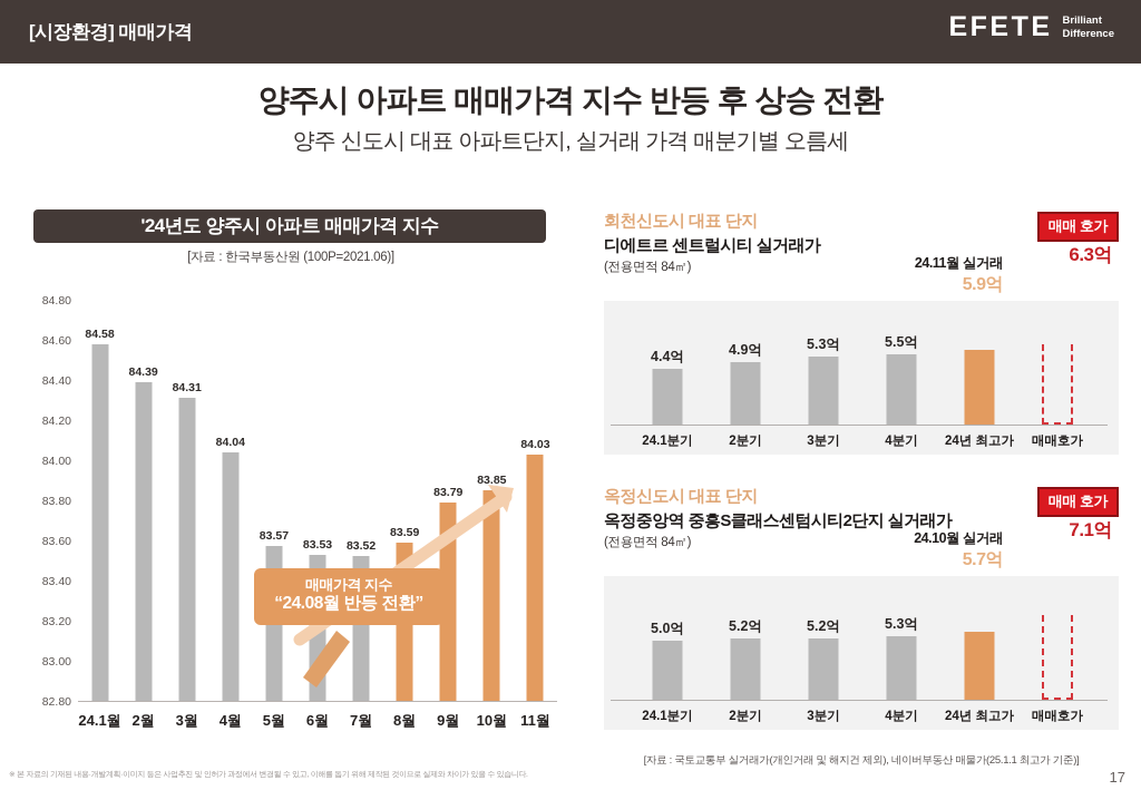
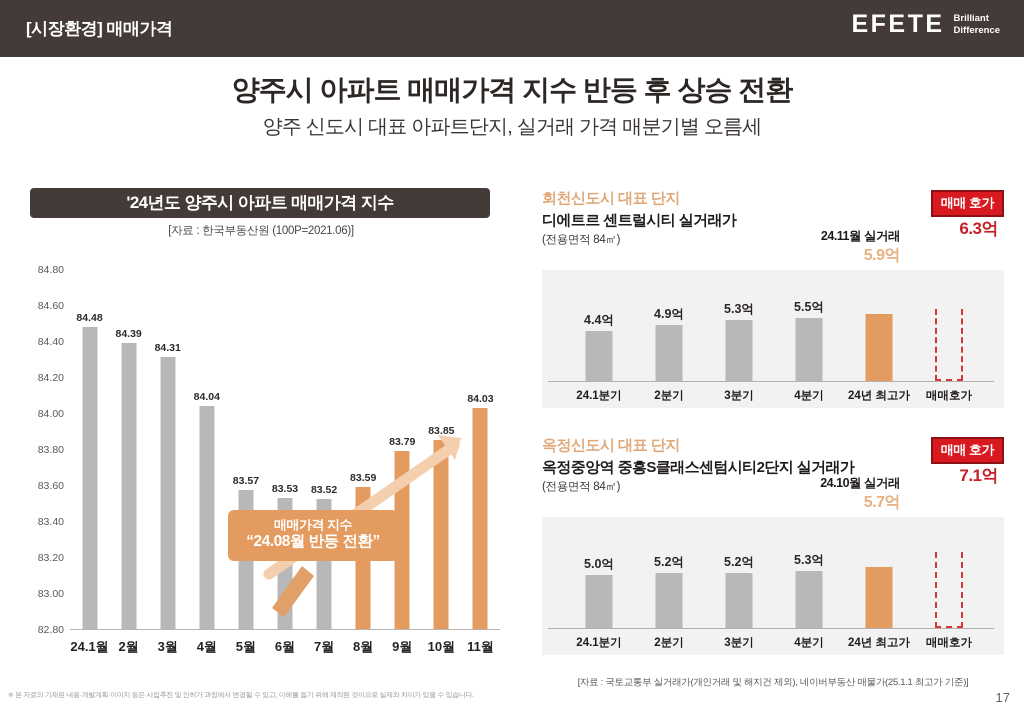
'24년도 양주시 아파트 매매가격 지수/24.1월: 84.58 -> 84.48
